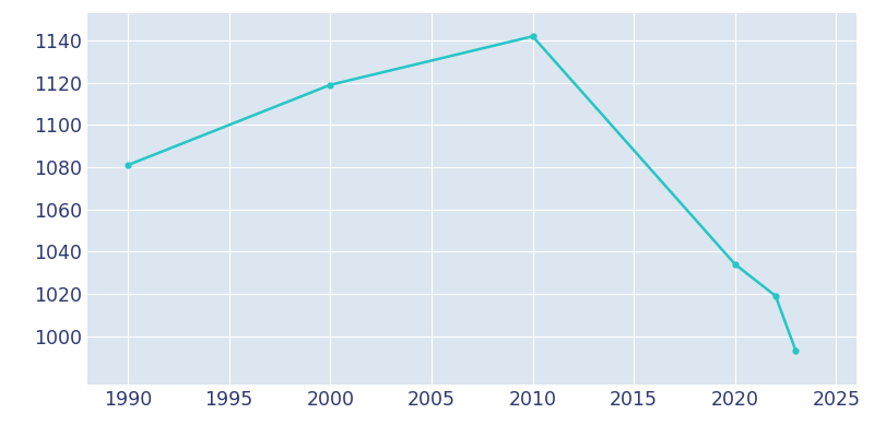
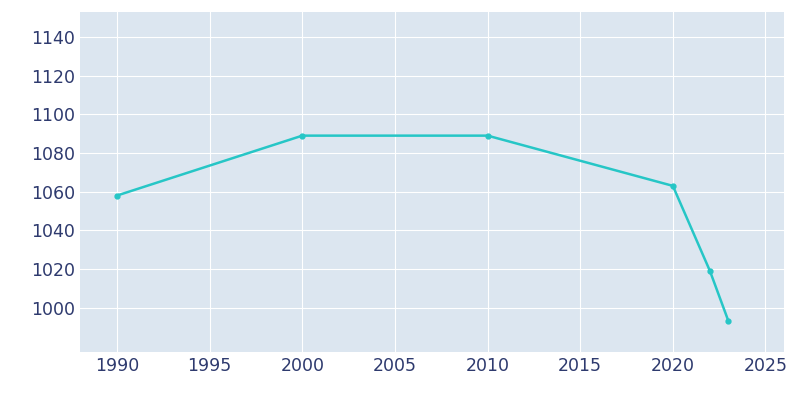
1990: 1081 -> 1058
2000: 1119 -> 1089
2010: 1142 -> 1089
2020: 1034 -> 1063
